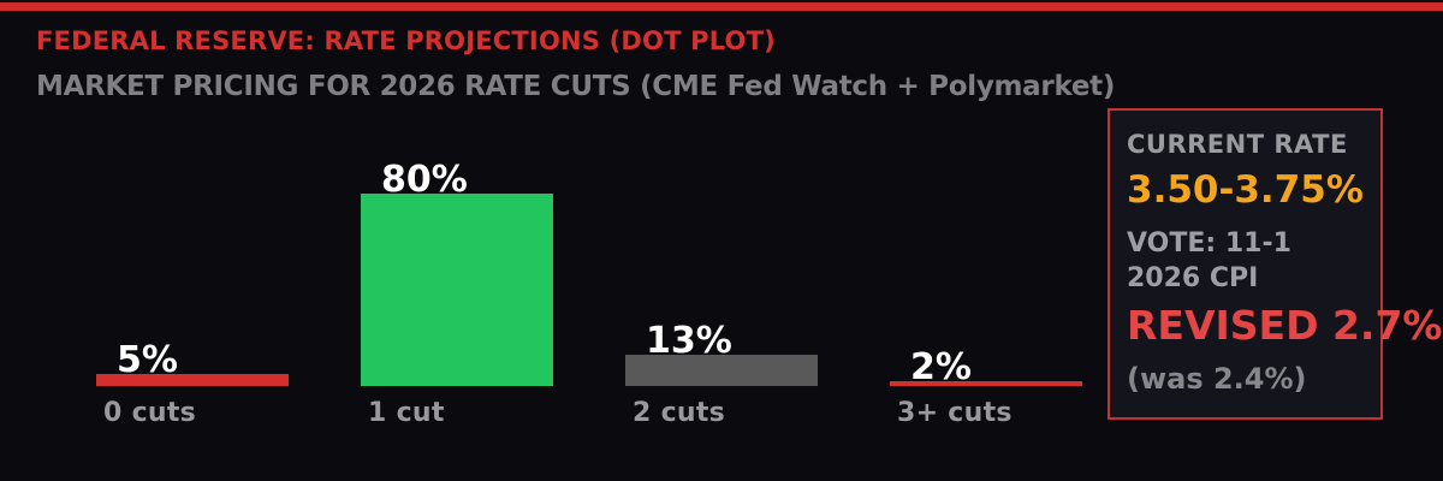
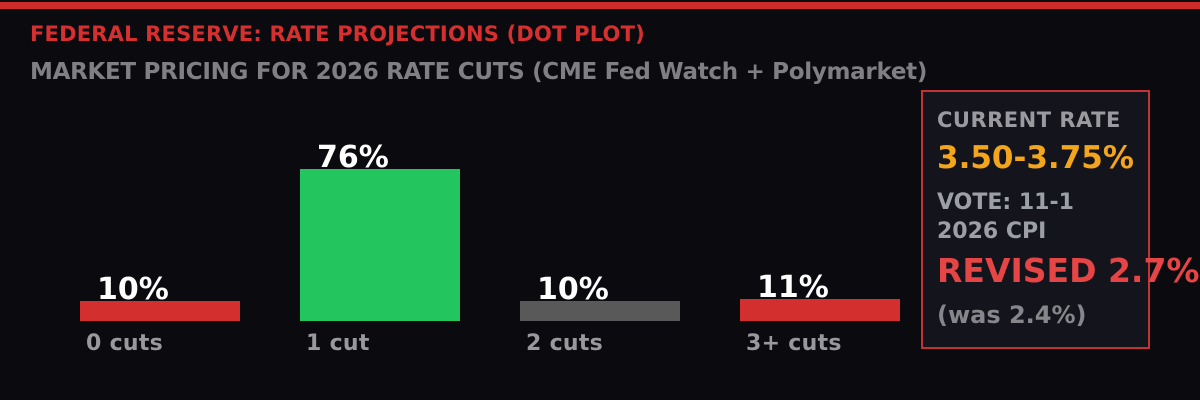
0 cuts: 5% -> 10%
1 cut: 80% -> 76%
2 cuts: 13% -> 10%
3+ cuts: 2% -> 11%
